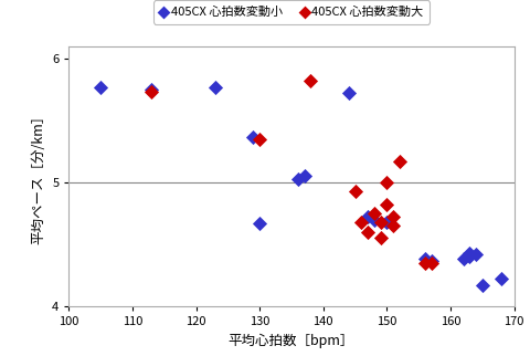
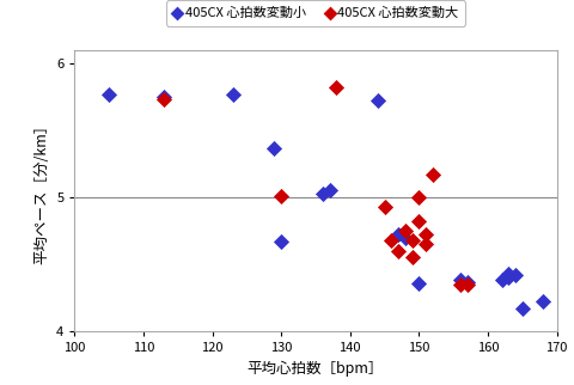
405CX 心拍数変動大/130: 5.35 -> 5.01
405CX 心拍数変動小/150: 4.68 -> 4.36
